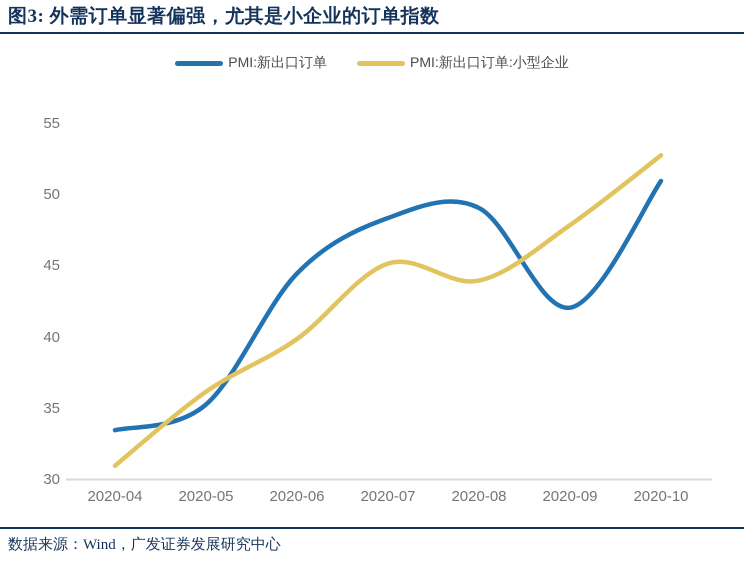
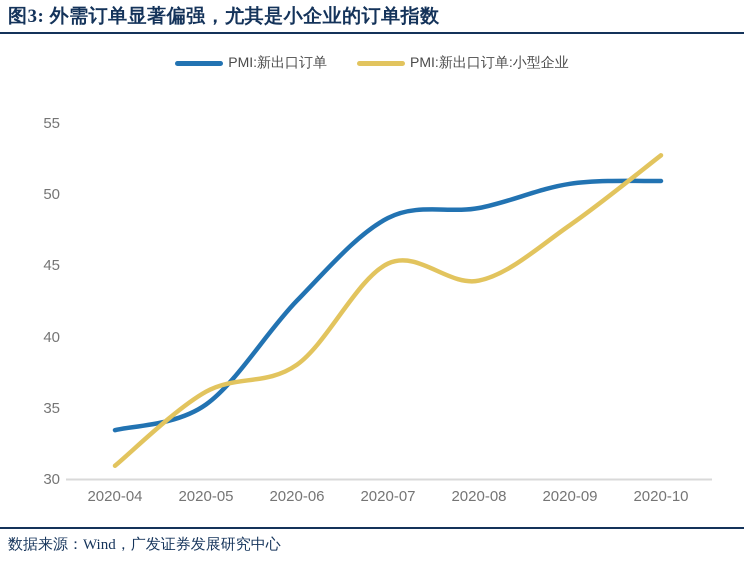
PMI:新出口订单/2020-06: 44.5 -> 42.6
PMI:新出口订单:小型企业/2020-06: 39.9 -> 38.1
PMI:新出口订单/2020-09: 42.1 -> 50.8
